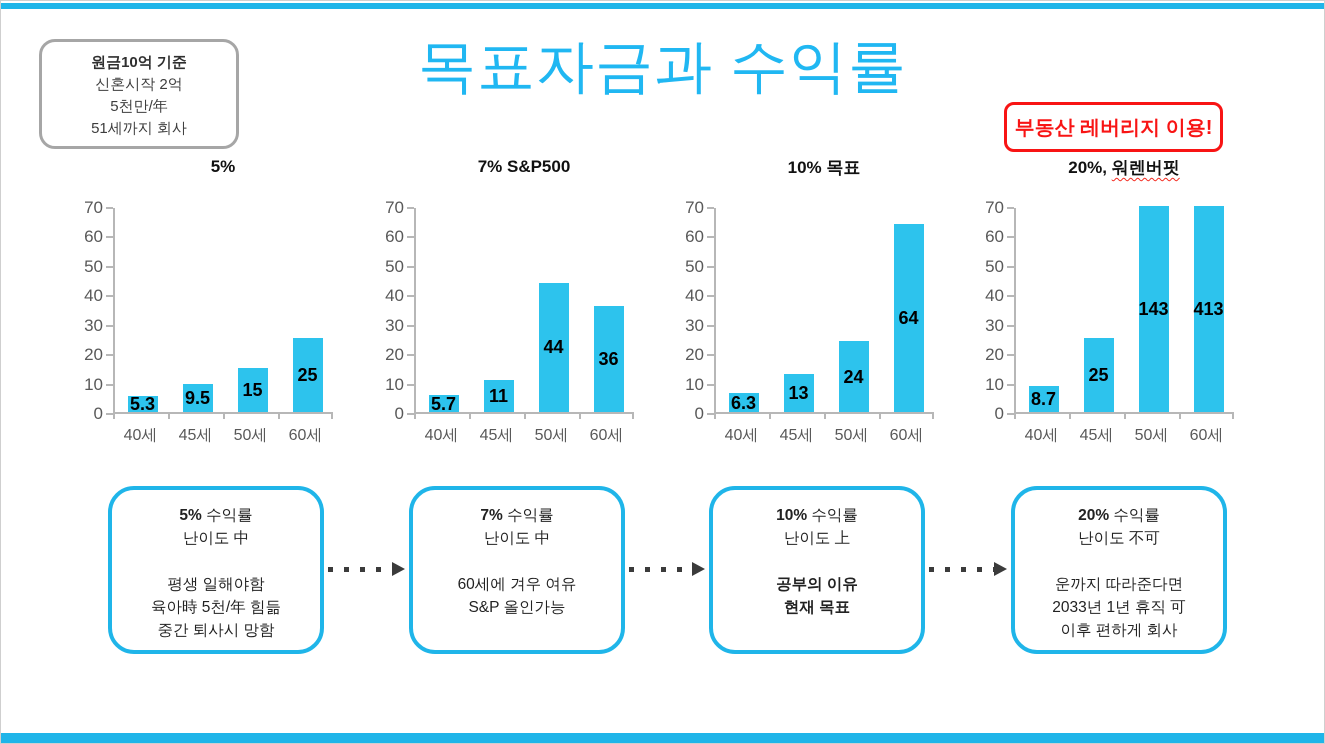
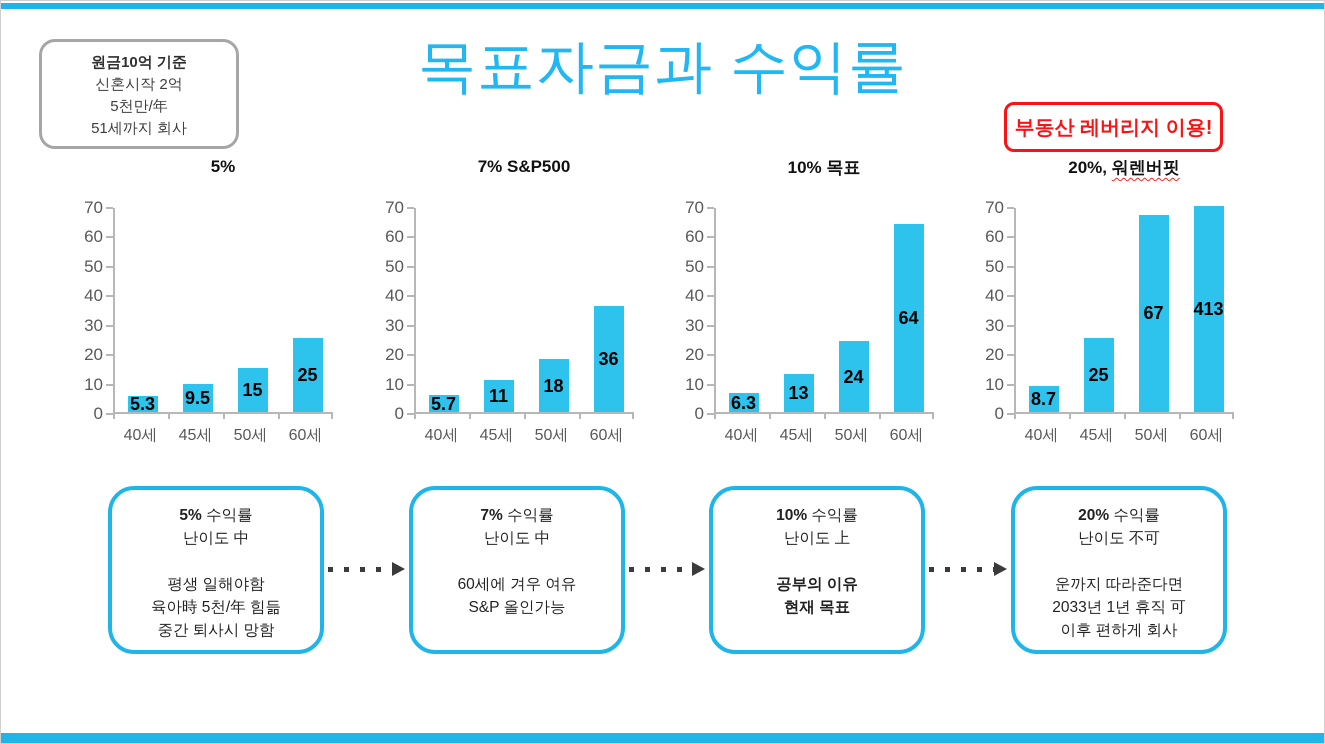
7% S&P500/50세: 44 -> 18
20%, 워렌버핏/50세: 143 -> 67
